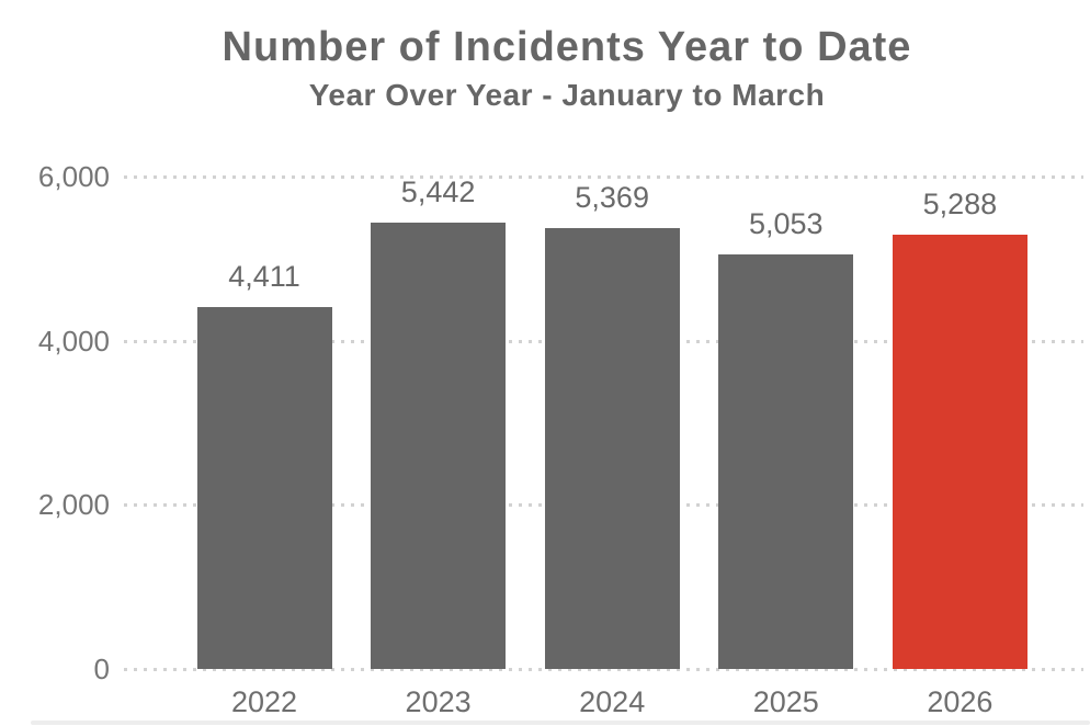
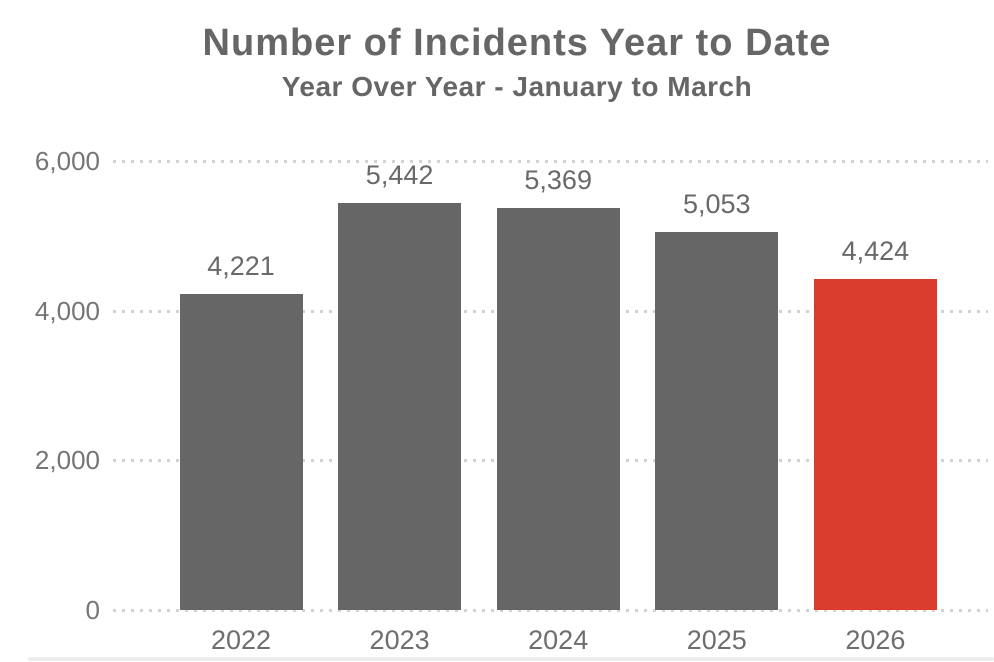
2022: 4,411 -> 4,221
2026: 5,288 -> 4,424
